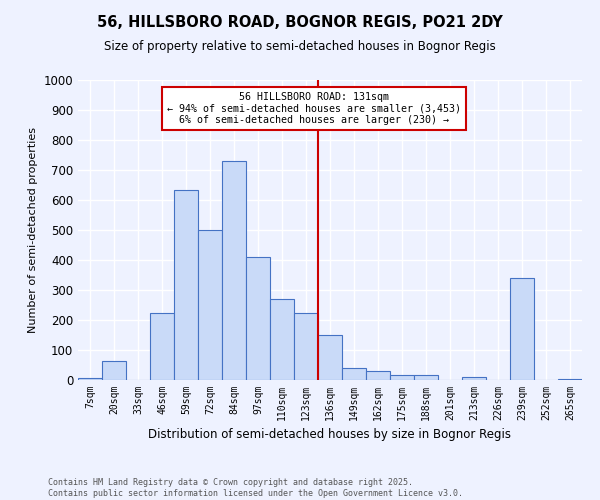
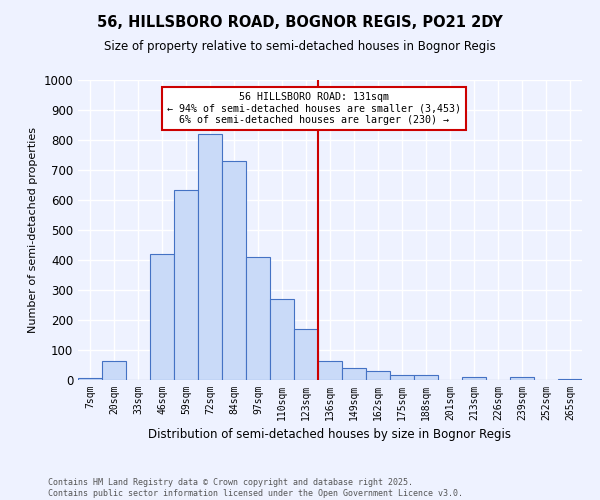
46sqm: 225 -> 420
72sqm: 500 -> 820
123sqm: 225 -> 170
136sqm: 150 -> 65
239sqm: 340 -> 10
